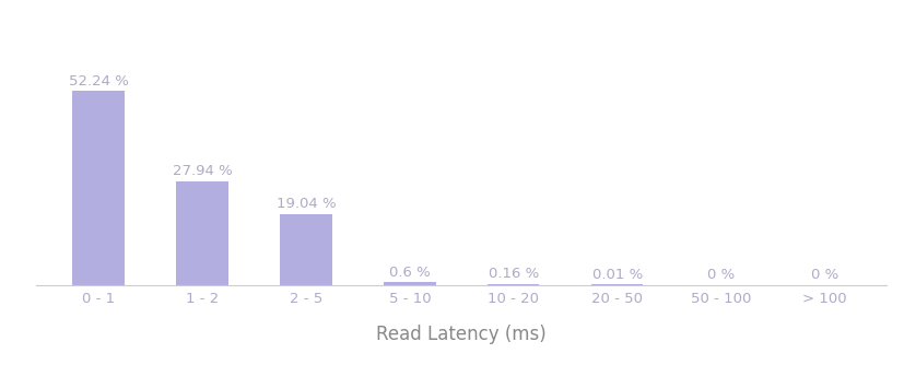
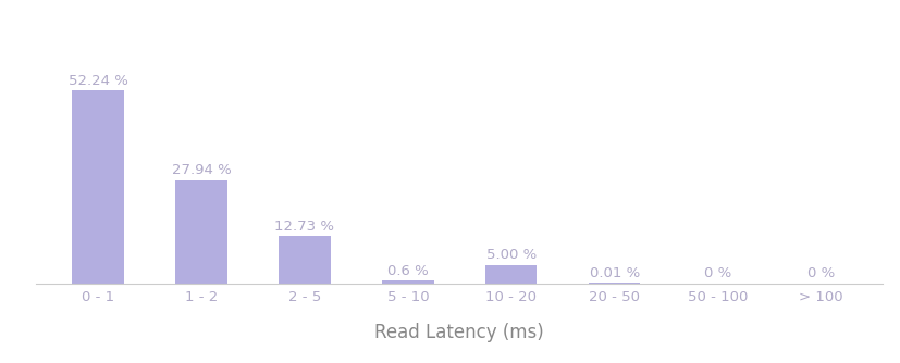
2 - 5: 19.04 -> 12.73
10 - 20: 0.16 -> 5.00
